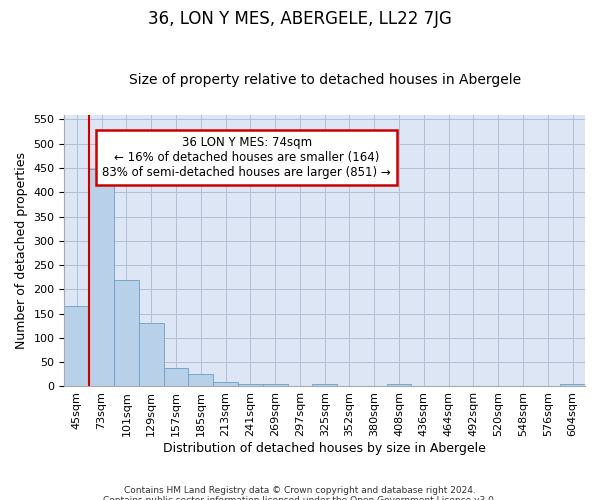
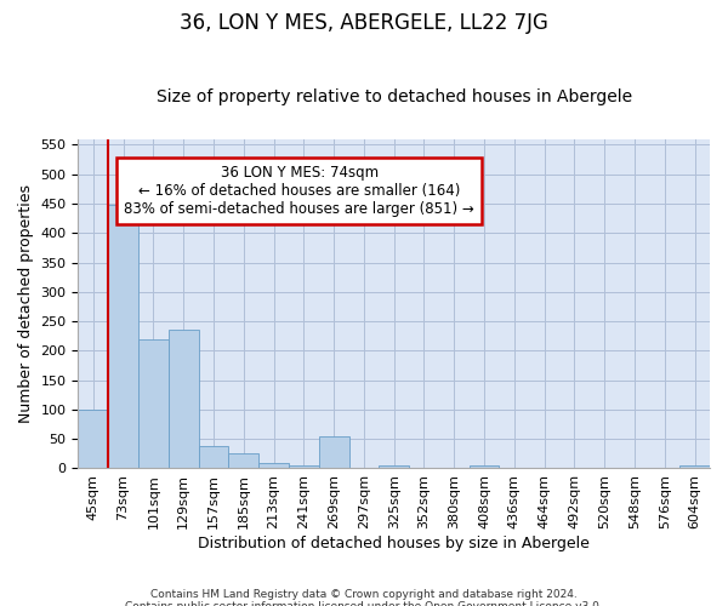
45sqm: 165 -> 100
129sqm: 130 -> 235
269sqm: 5 -> 55
